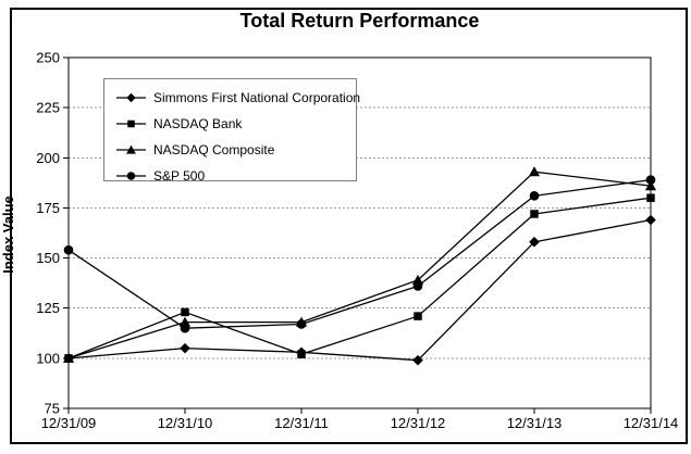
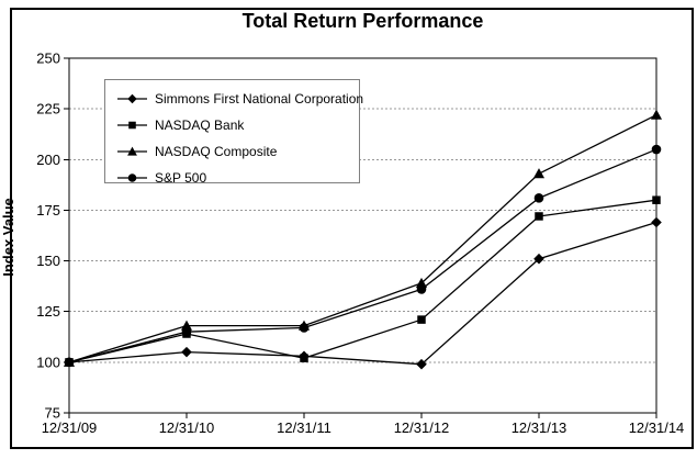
S&P 500/12/31/09: 154 -> 100
NASDAQ Bank/12/31/10: 123 -> 114
Simmons First National Corporation/12/31/13: 158 -> 151
NASDAQ Composite/12/31/14: 186 -> 222
S&P 500/12/31/14: 189 -> 205
